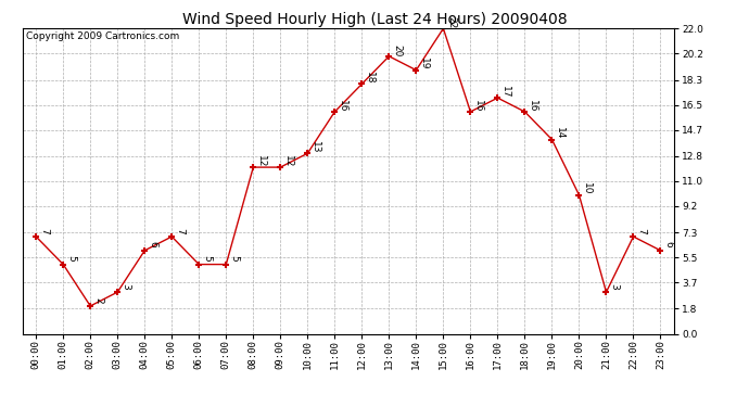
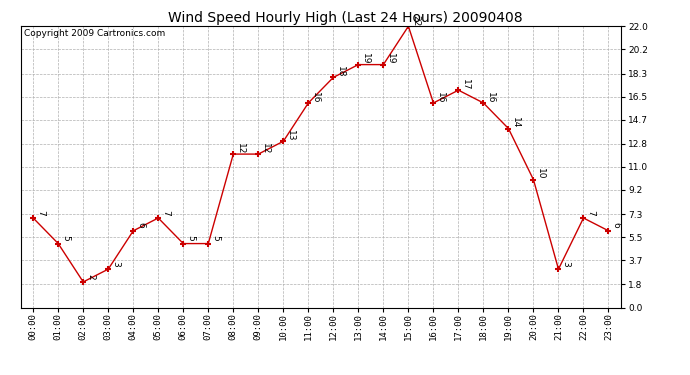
13:00: 20 -> 19
